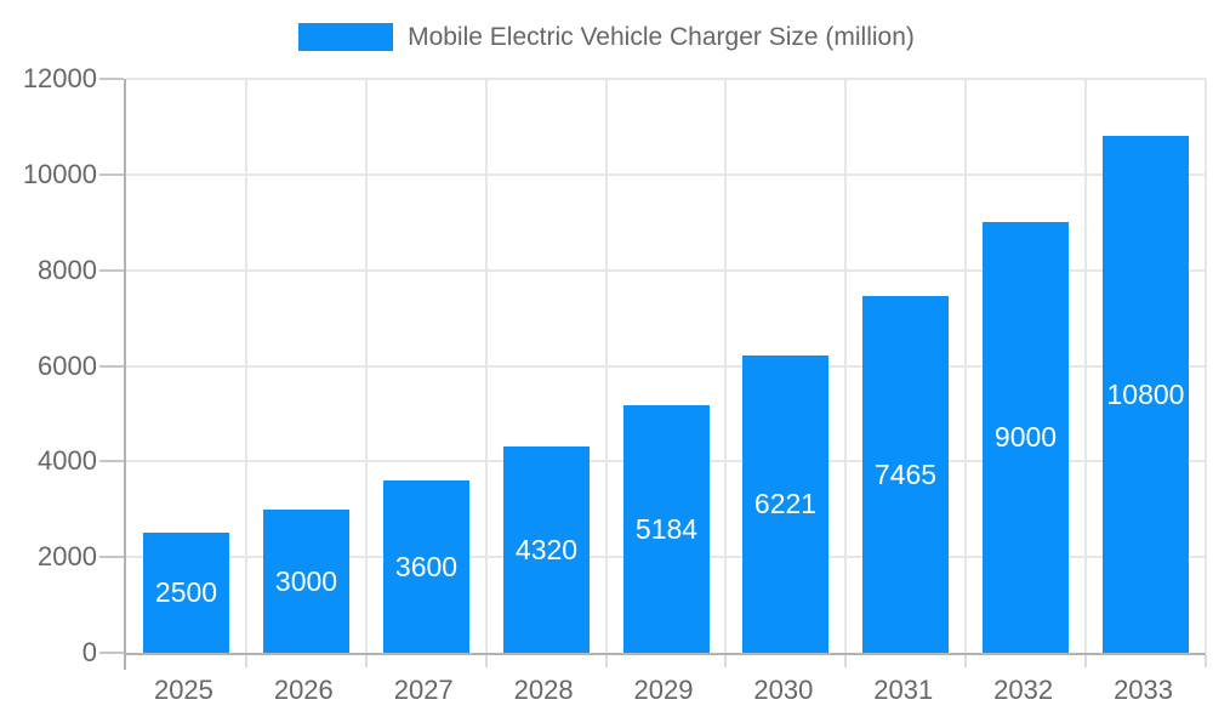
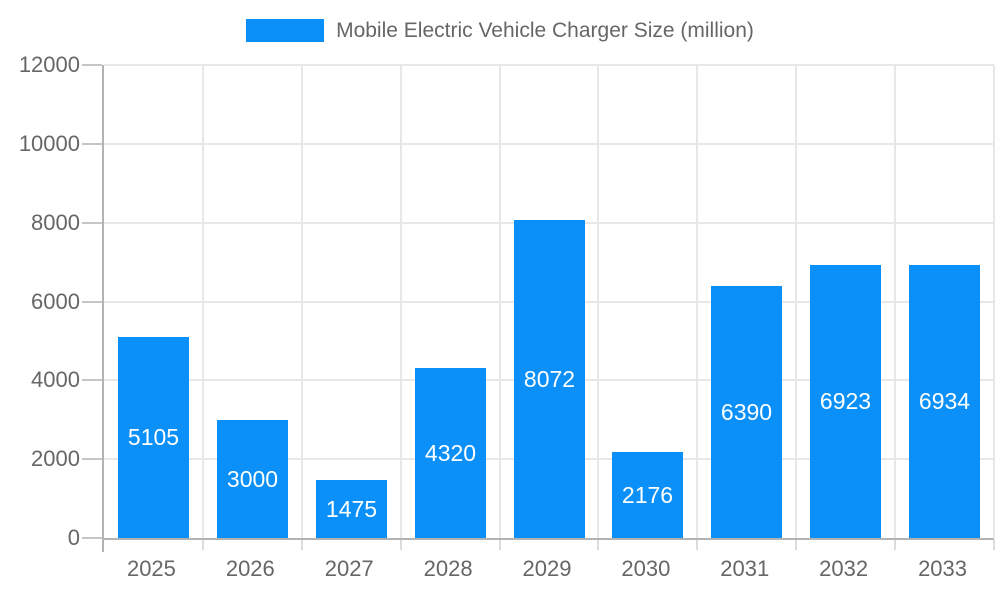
2025: 2500 -> 5105
2027: 3600 -> 1475
2029: 5184 -> 8072
2030: 6221 -> 2176
2031: 7465 -> 6390
2032: 9000 -> 6923
2033: 10800 -> 6934
